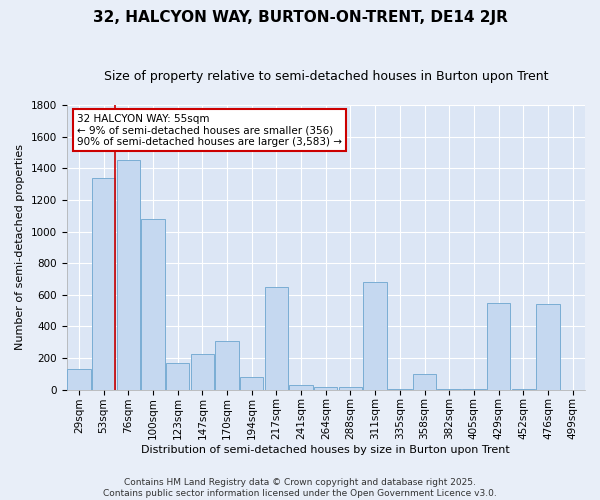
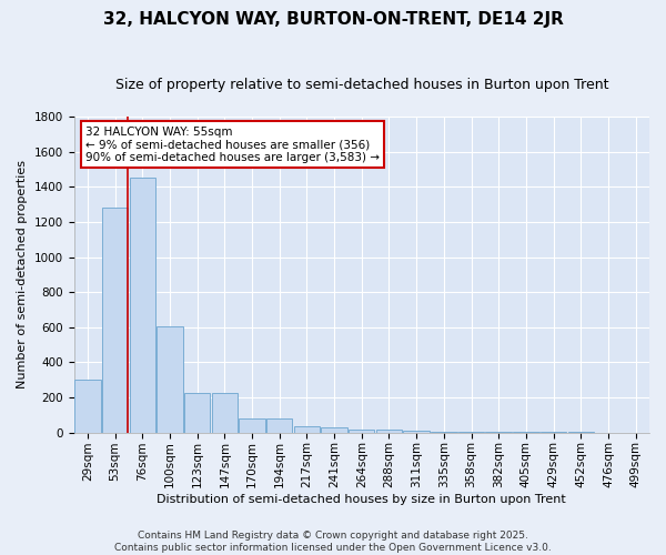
29sqm: 130 -> 300
53sqm: 1340 -> 1280
100sqm: 1080 -> 600
123sqm: 170 -> 220
170sqm: 310 -> 80
217sqm: 650 -> 40
311sqm: 680 -> 10
358sqm: 100 -> 0
429sqm: 550 -> 0
476sqm: 540 -> 0
